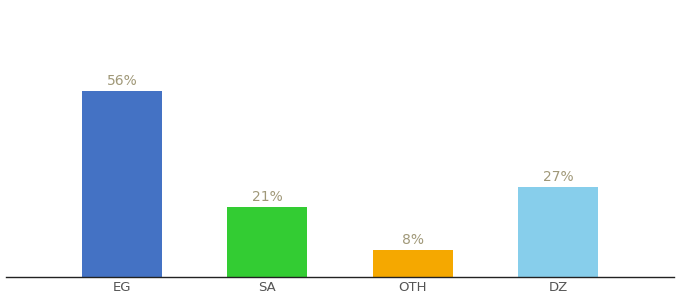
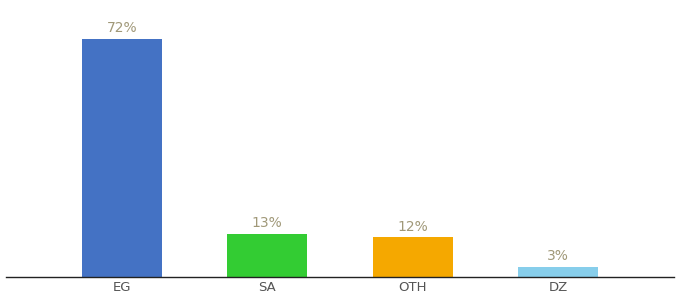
EG: 56% -> 72%
SA: 21% -> 13%
OTH: 8% -> 12%
DZ: 27% -> 3%
